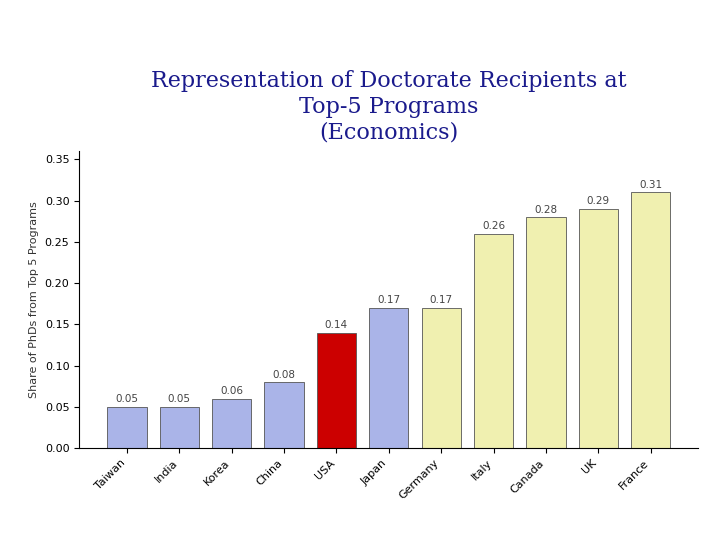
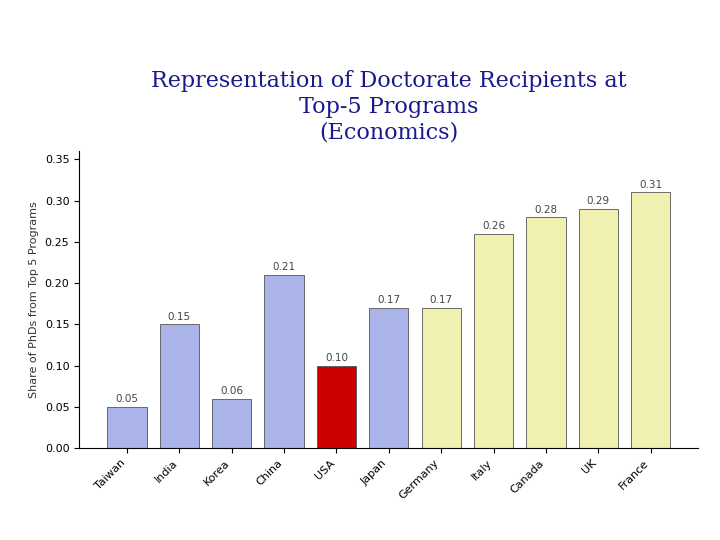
India: 0.05 -> 0.15
China: 0.08 -> 0.21
USA: 0.14 -> 0.10
